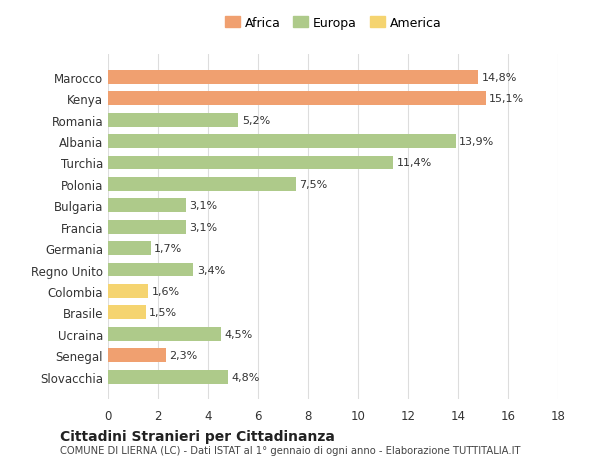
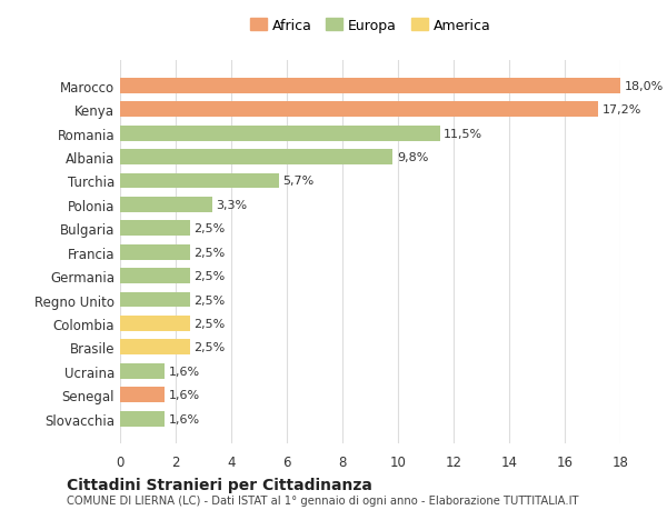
Marocco: 14,8% -> 18,0%
Kenya: 15,1% -> 17,2%
Romania: 5,2% -> 11,5%
Albania: 13,9% -> 9,8%
Turchia: 11,4% -> 5,7%
Polonia: 7,5% -> 3,3%
Bulgaria: 3,1% -> 2,5%
Francia: 3,1% -> 2,5%
Germania: 1,7% -> 2,5%
Regno Unito: 3,4% -> 2,5%
Colombia: 1,6% -> 2,5%
Brasile: 1,5% -> 2,5%
Ucraina: 4,5% -> 1,6%
Senegal: 2,3% -> 1,6%
Slovacchia: 4,8% -> 1,6%
